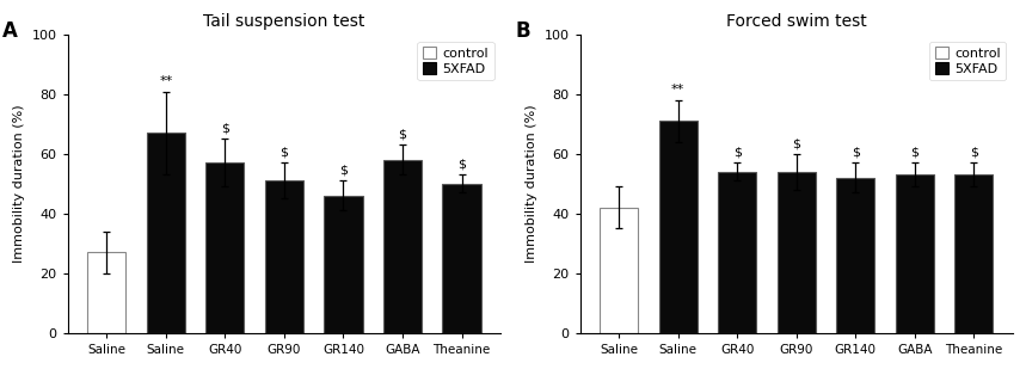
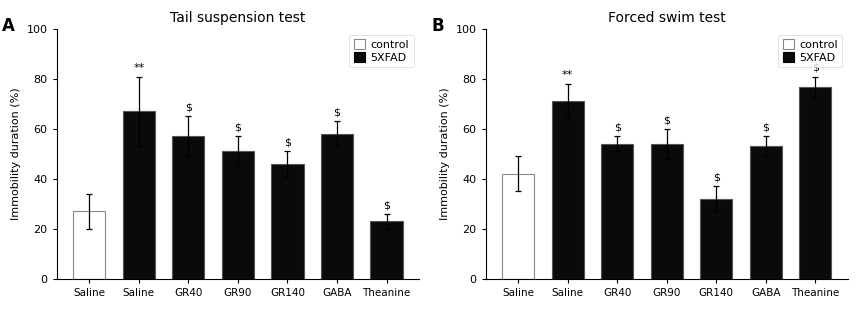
Tail suspension test/Theanine: 50 -> 23
Forced swim test/GR140: 52 -> 32
Forced swim test/Theanine: 53 -> 77
